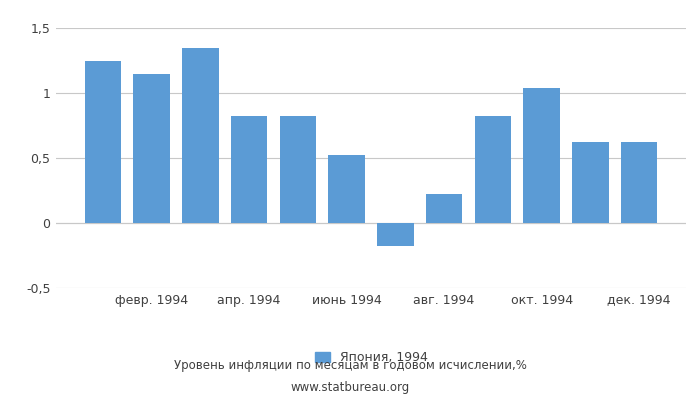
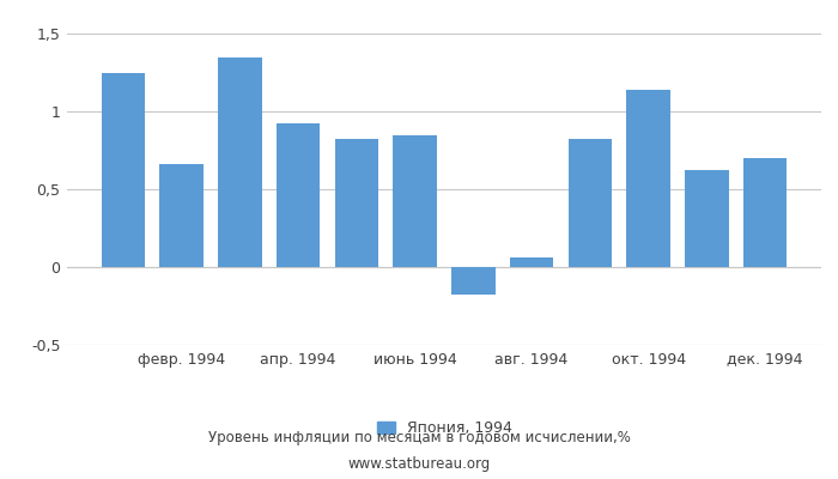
февр. 1994: 1,15 -> 0,66
апр. 1994: 0,82 -> 0,92
июнь 1994: 0,52 -> 0,85
авг. 1994: 0,22 -> 0,06
окт. 1994: 1,04 -> 1,14
дек. 1994: 0,62 -> 0,70
